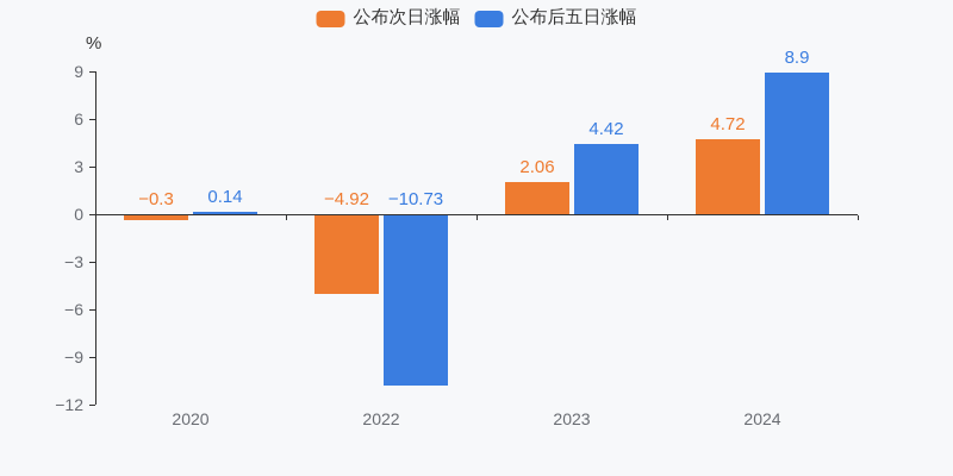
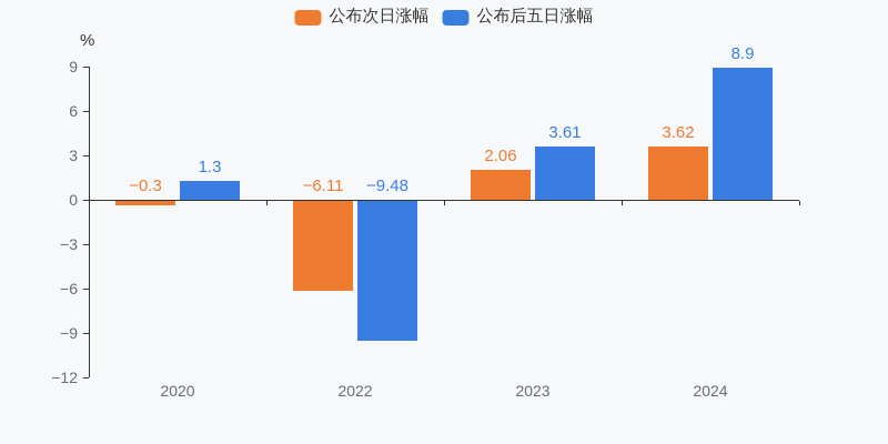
公布后五日涨幅/2020: 0.14 -> 1.3
公布次日涨幅/2022: −4.92 -> −6.11
公布后五日涨幅/2022: −10.73 -> −9.48
公布后五日涨幅/2023: 4.42 -> 3.61
公布次日涨幅/2024: 4.72 -> 3.62
